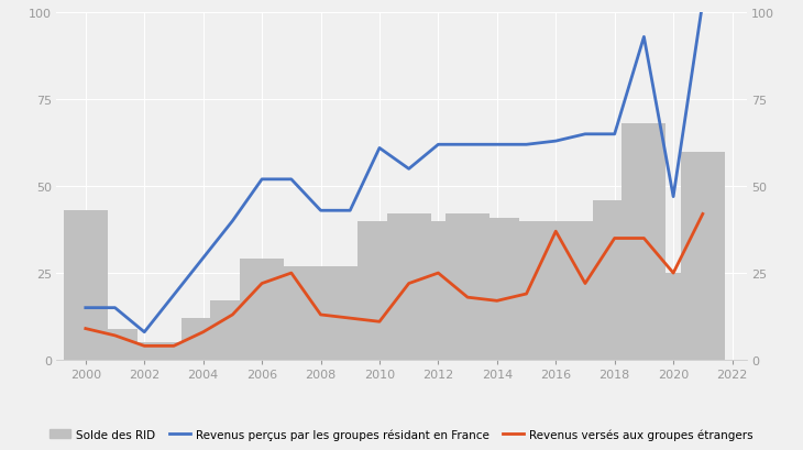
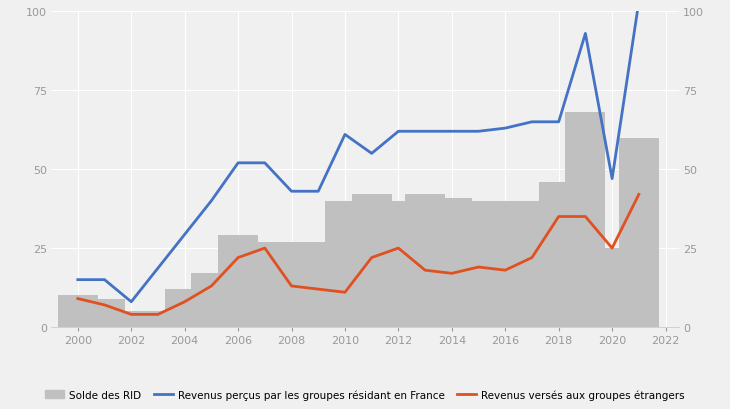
Solde des RID/2000: 43 -> 10
Revenus versés aux groupes étrangers/2016: 37 -> 18
